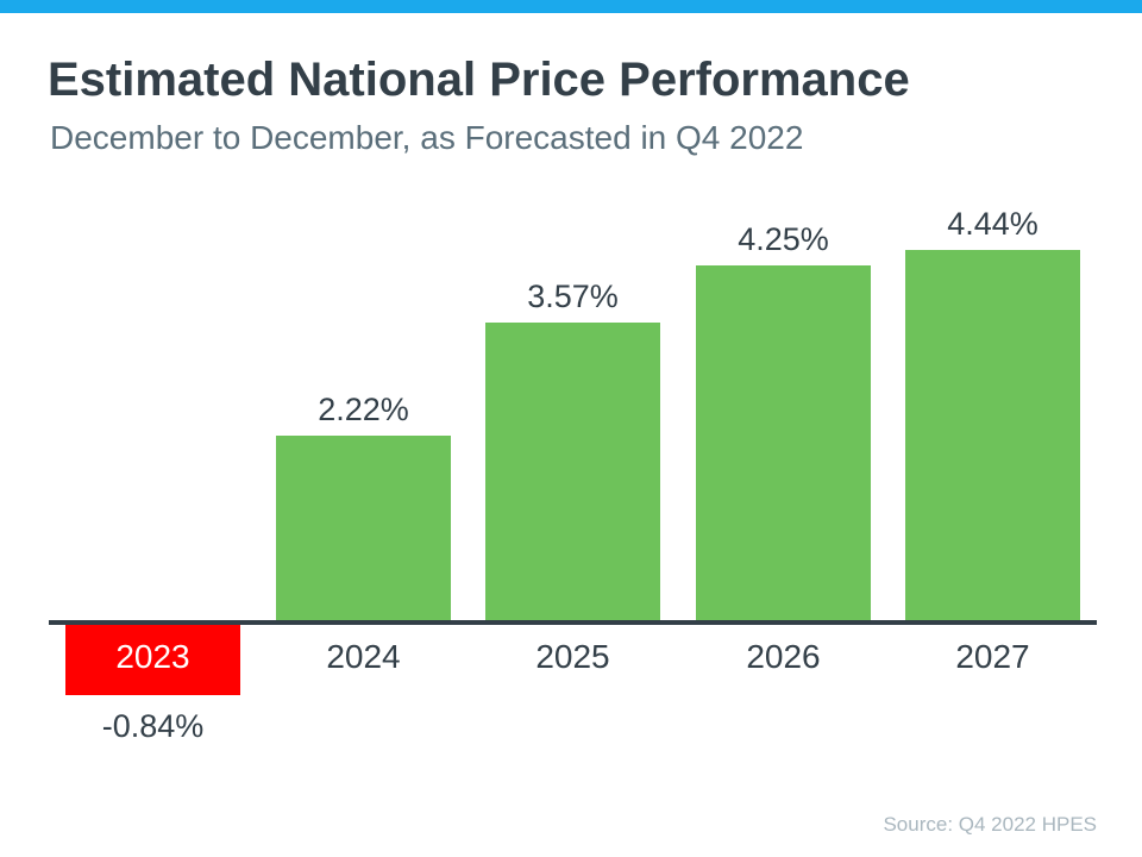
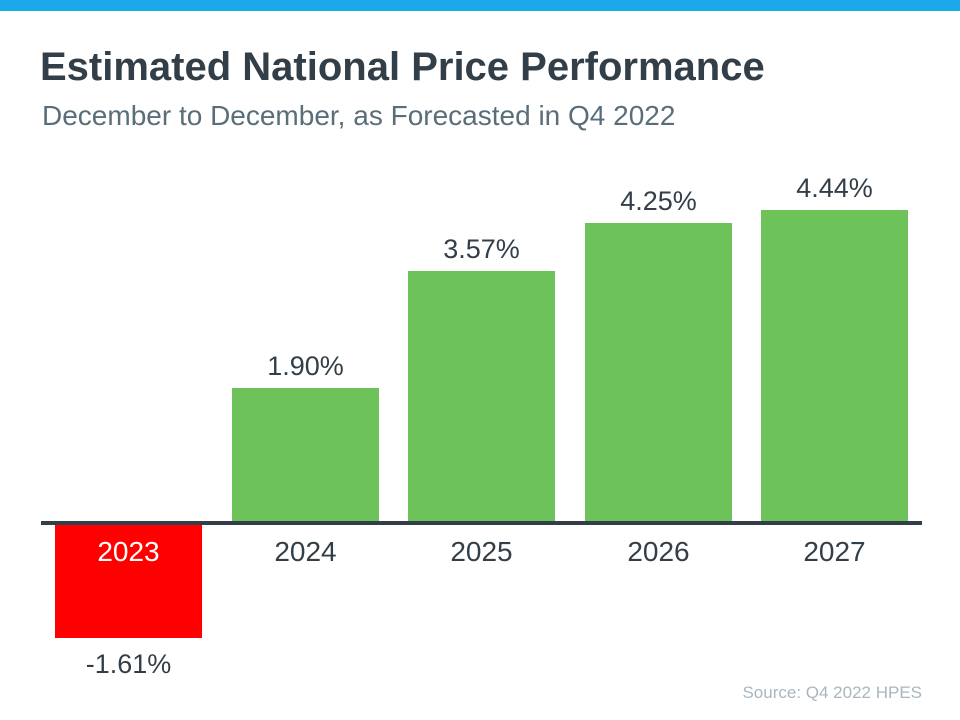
2023: -0.84% -> -1.61%
2024: 2.22% -> 1.90%
